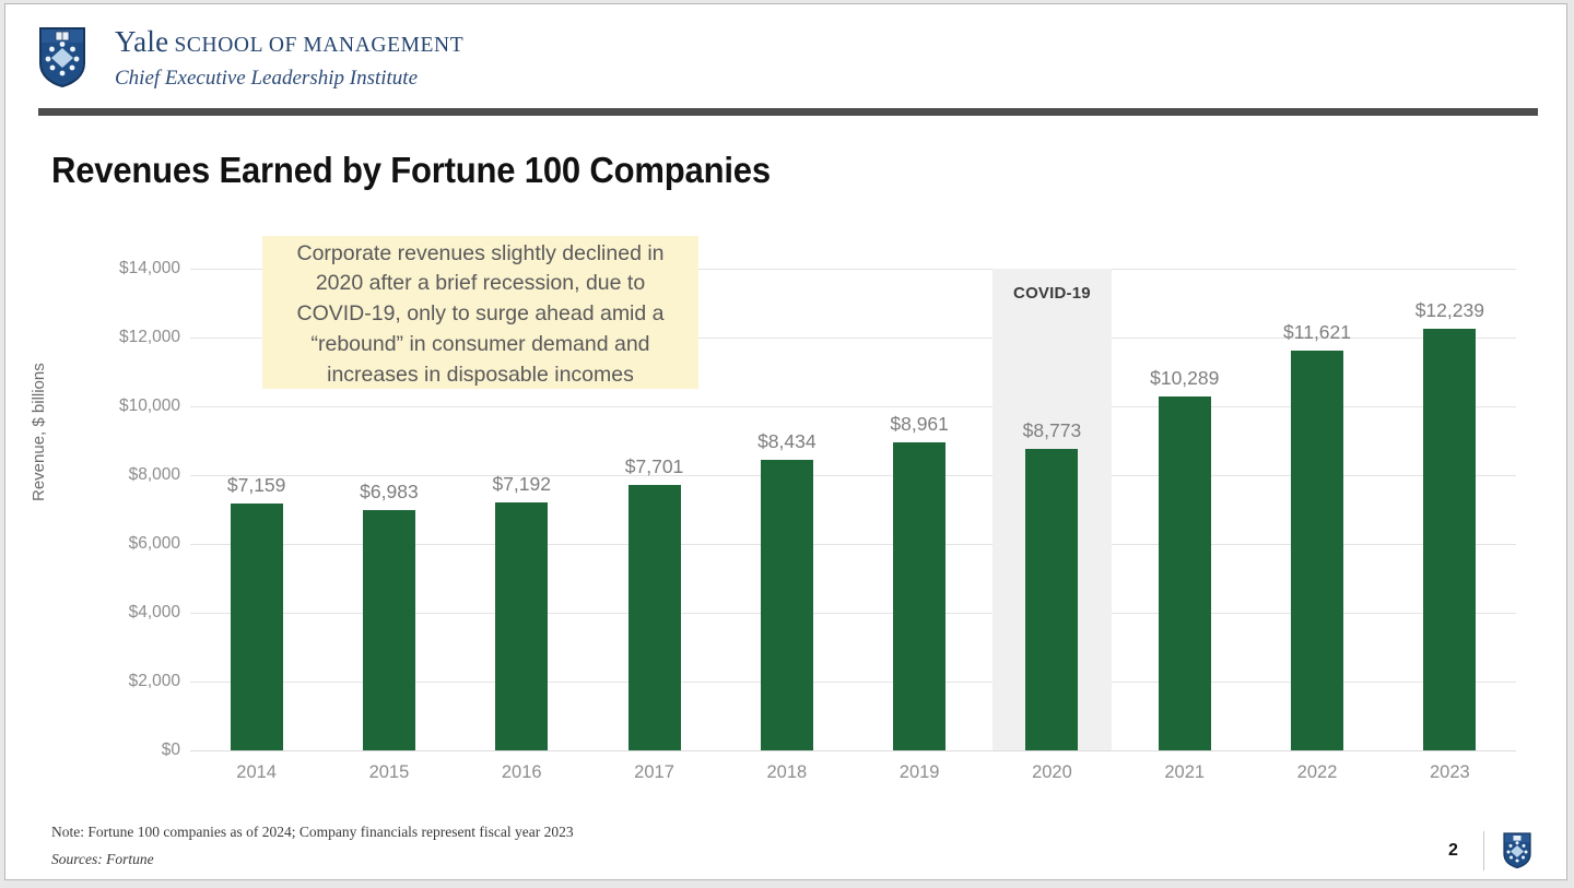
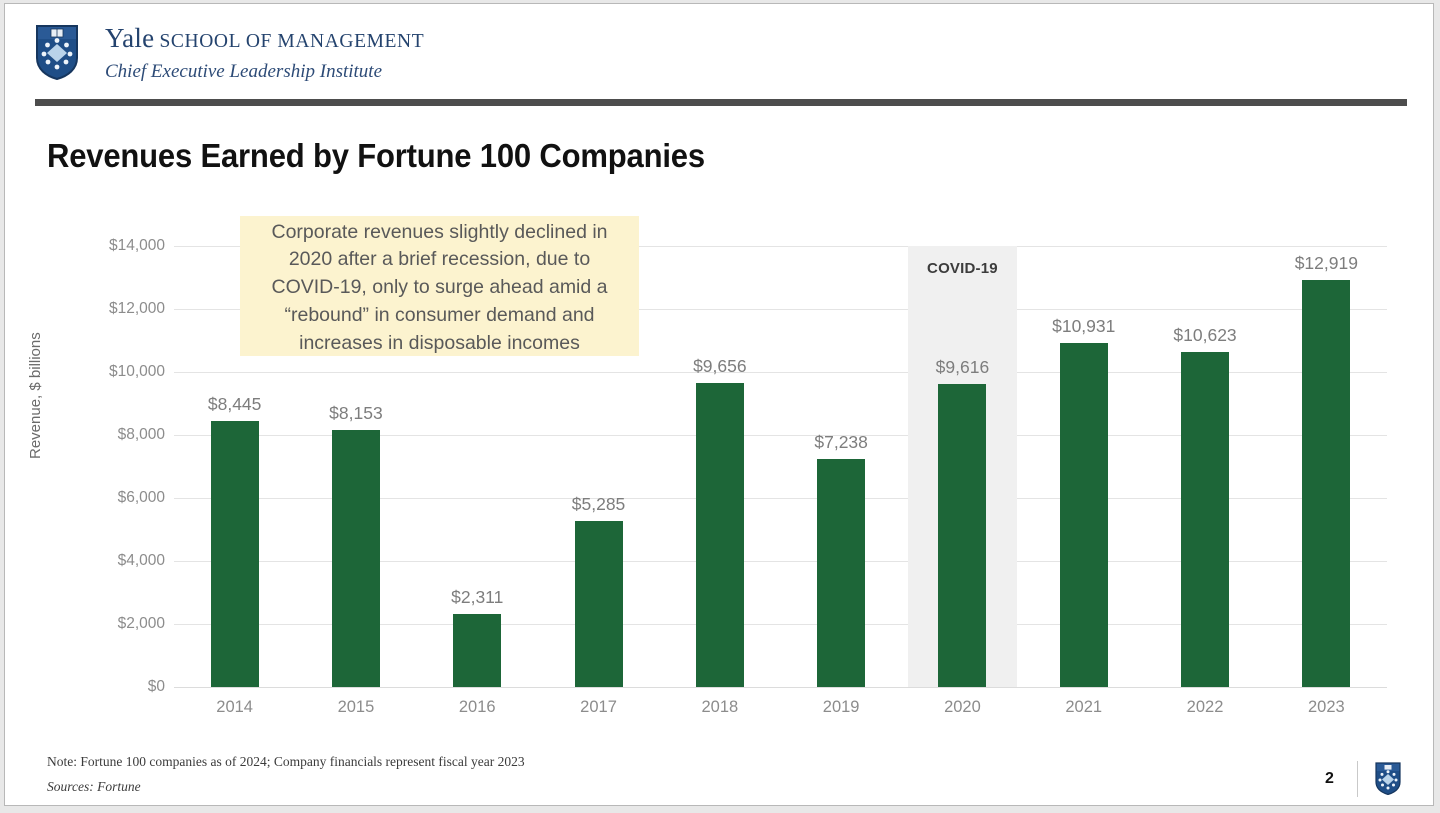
2014: $7,159 -> $8,445
2015: $6,983 -> $8,153
2016: $7,192 -> $2,311
2017: $7,701 -> $5,285
2018: $8,434 -> $9,656
2019: $8,961 -> $7,238
2020: $8,773 -> $9,616
2021: $10,289 -> $10,931
2022: $11,621 -> $10,623
2023: $12,239 -> $12,919
